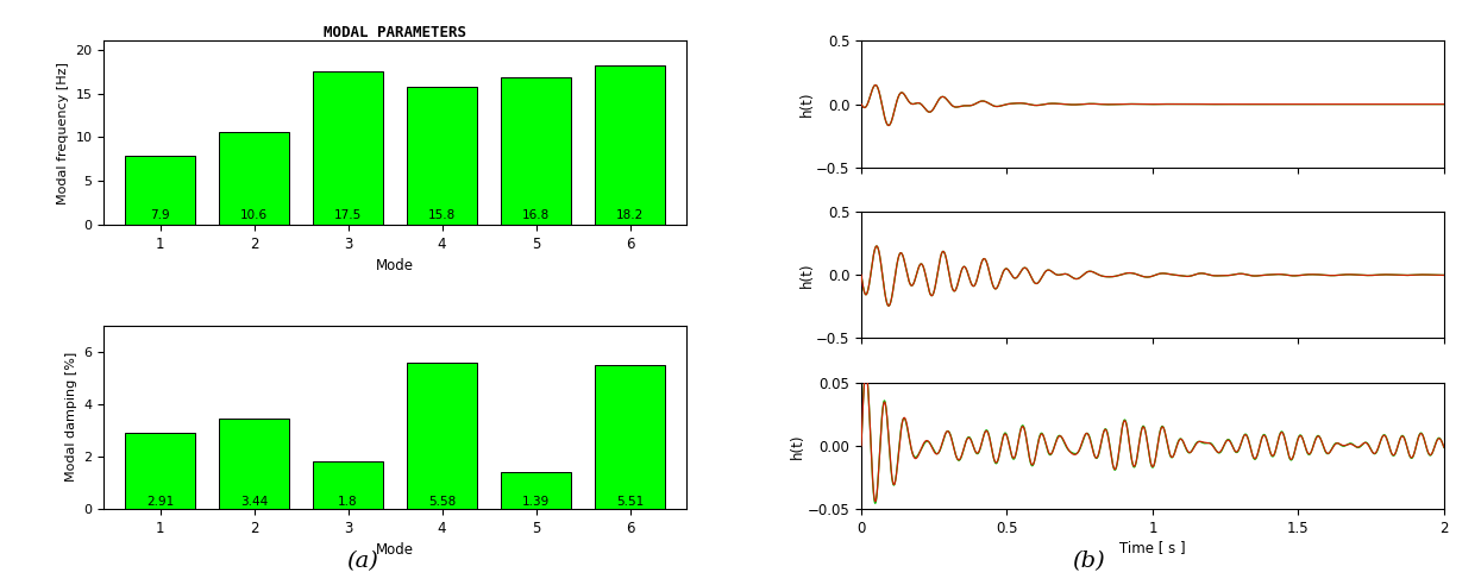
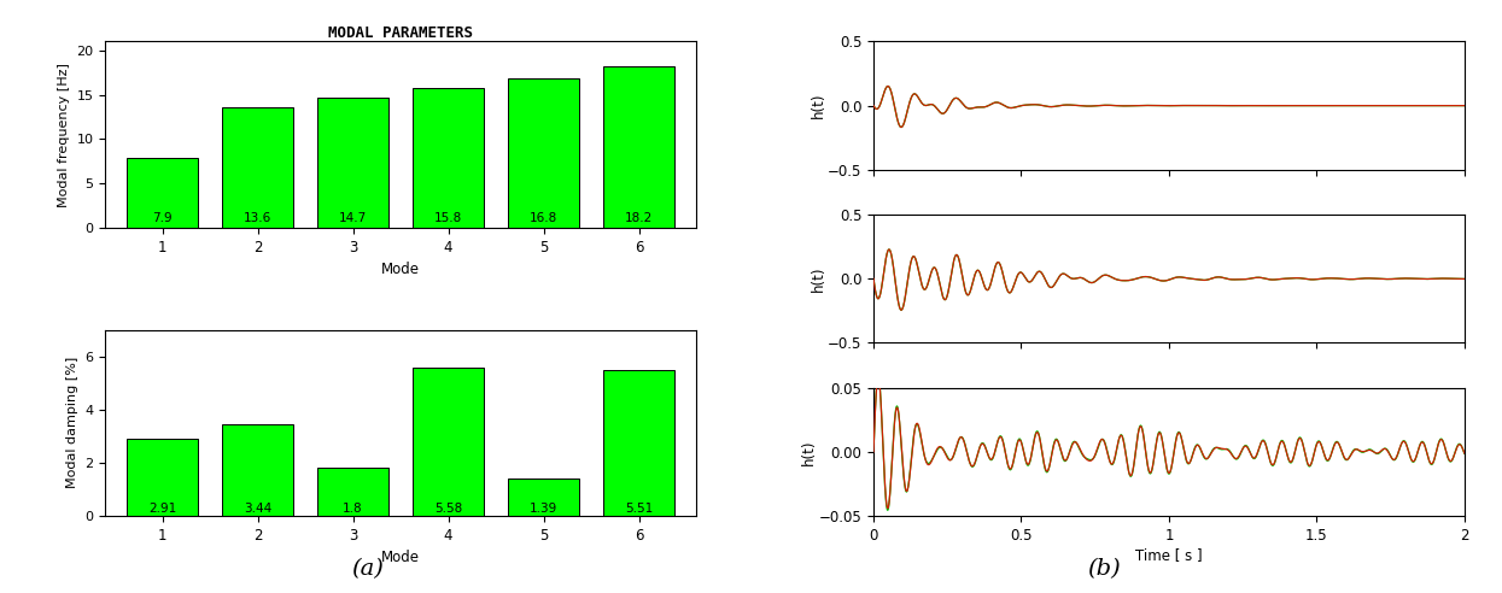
MODAL PARAMETERS/2: 10.6 -> 13.6
MODAL PARAMETERS/3: 17.5 -> 14.7
